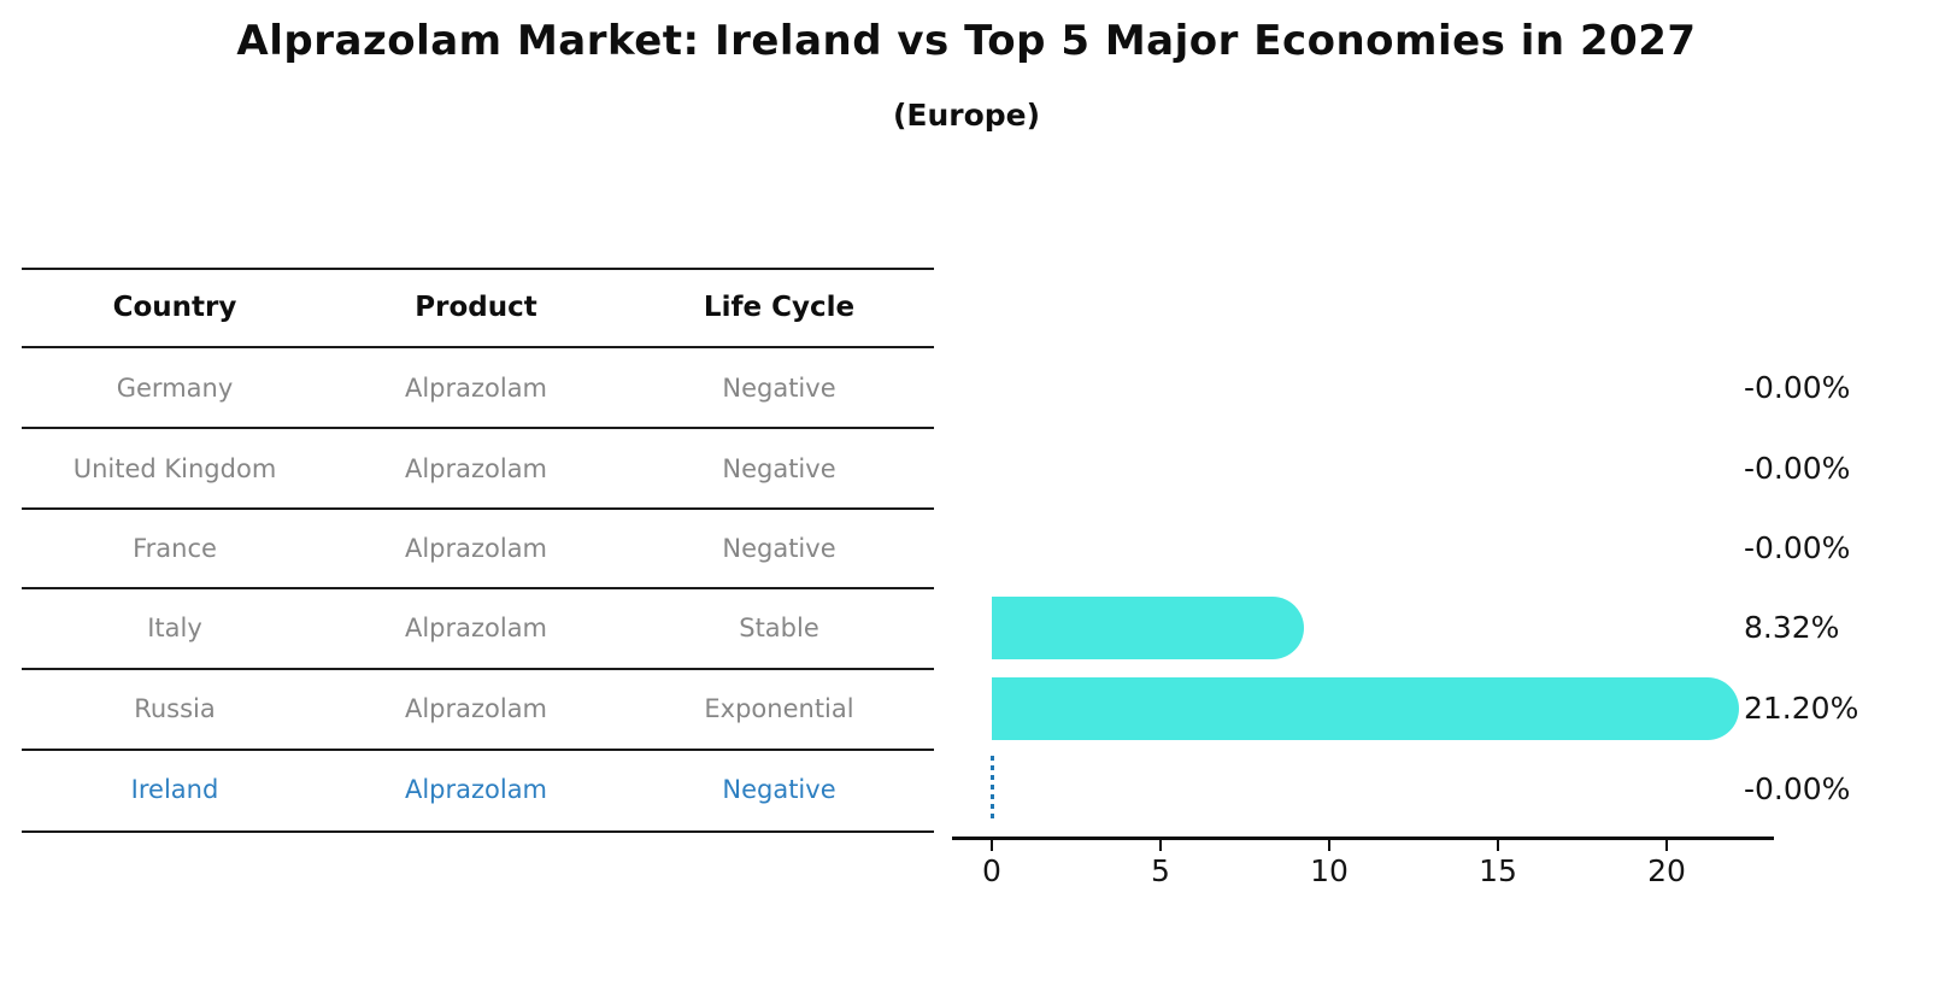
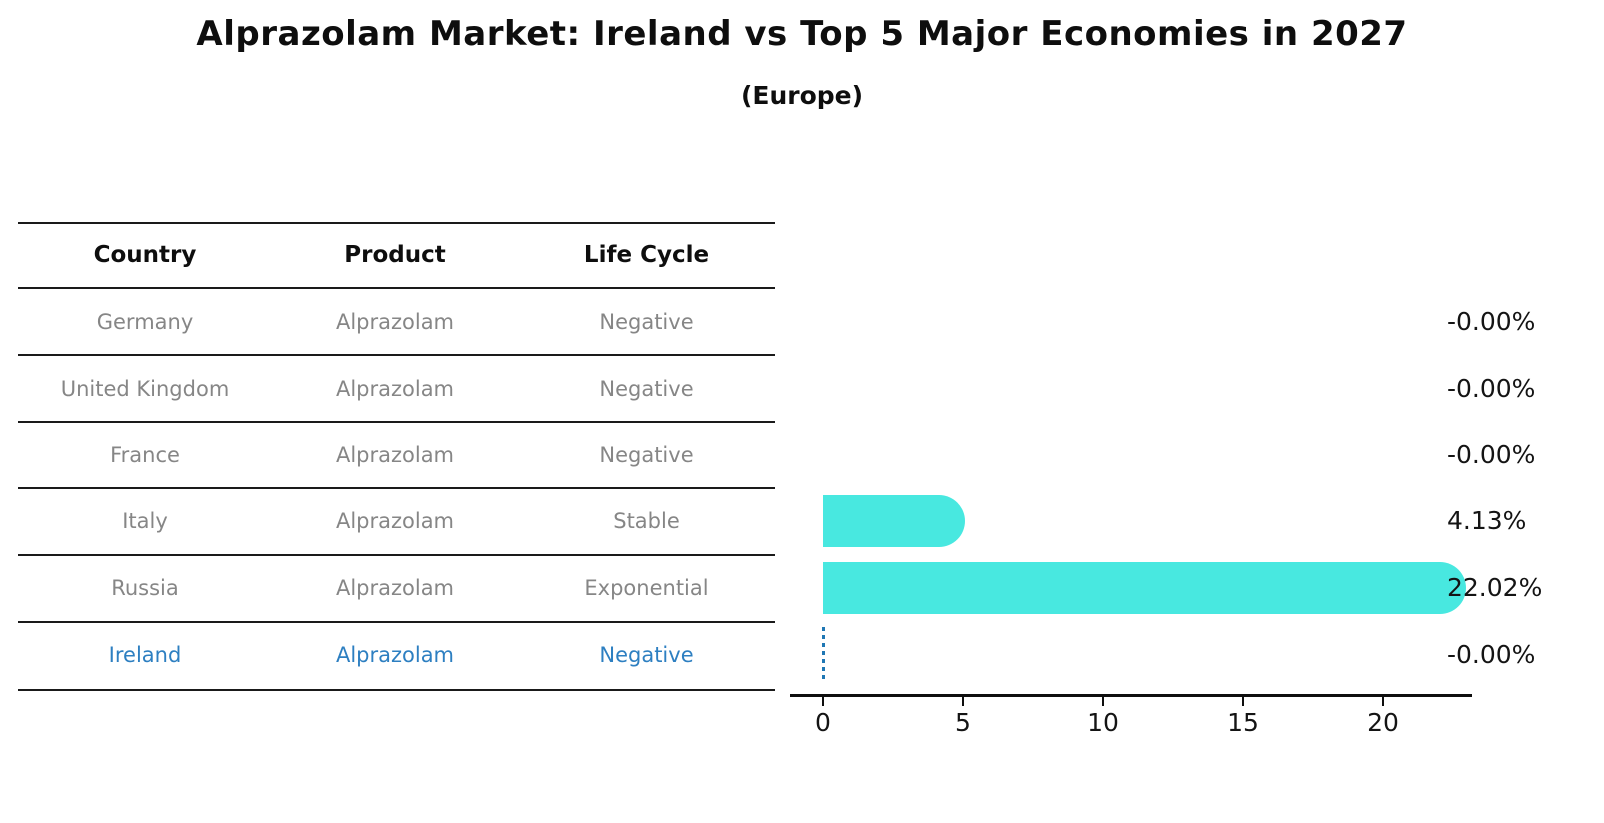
Italy: 8.32% -> 4.13%
Russia: 21.20% -> 22.02%
